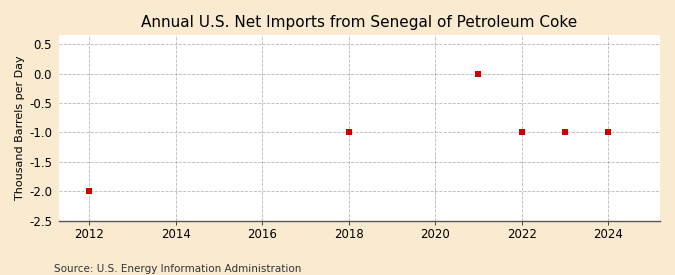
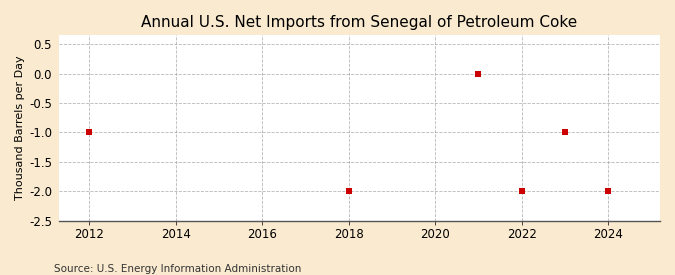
2012: -2 -> -1
2018: -1 -> -2
2022: -1 -> -2
2024: -1 -> -2
